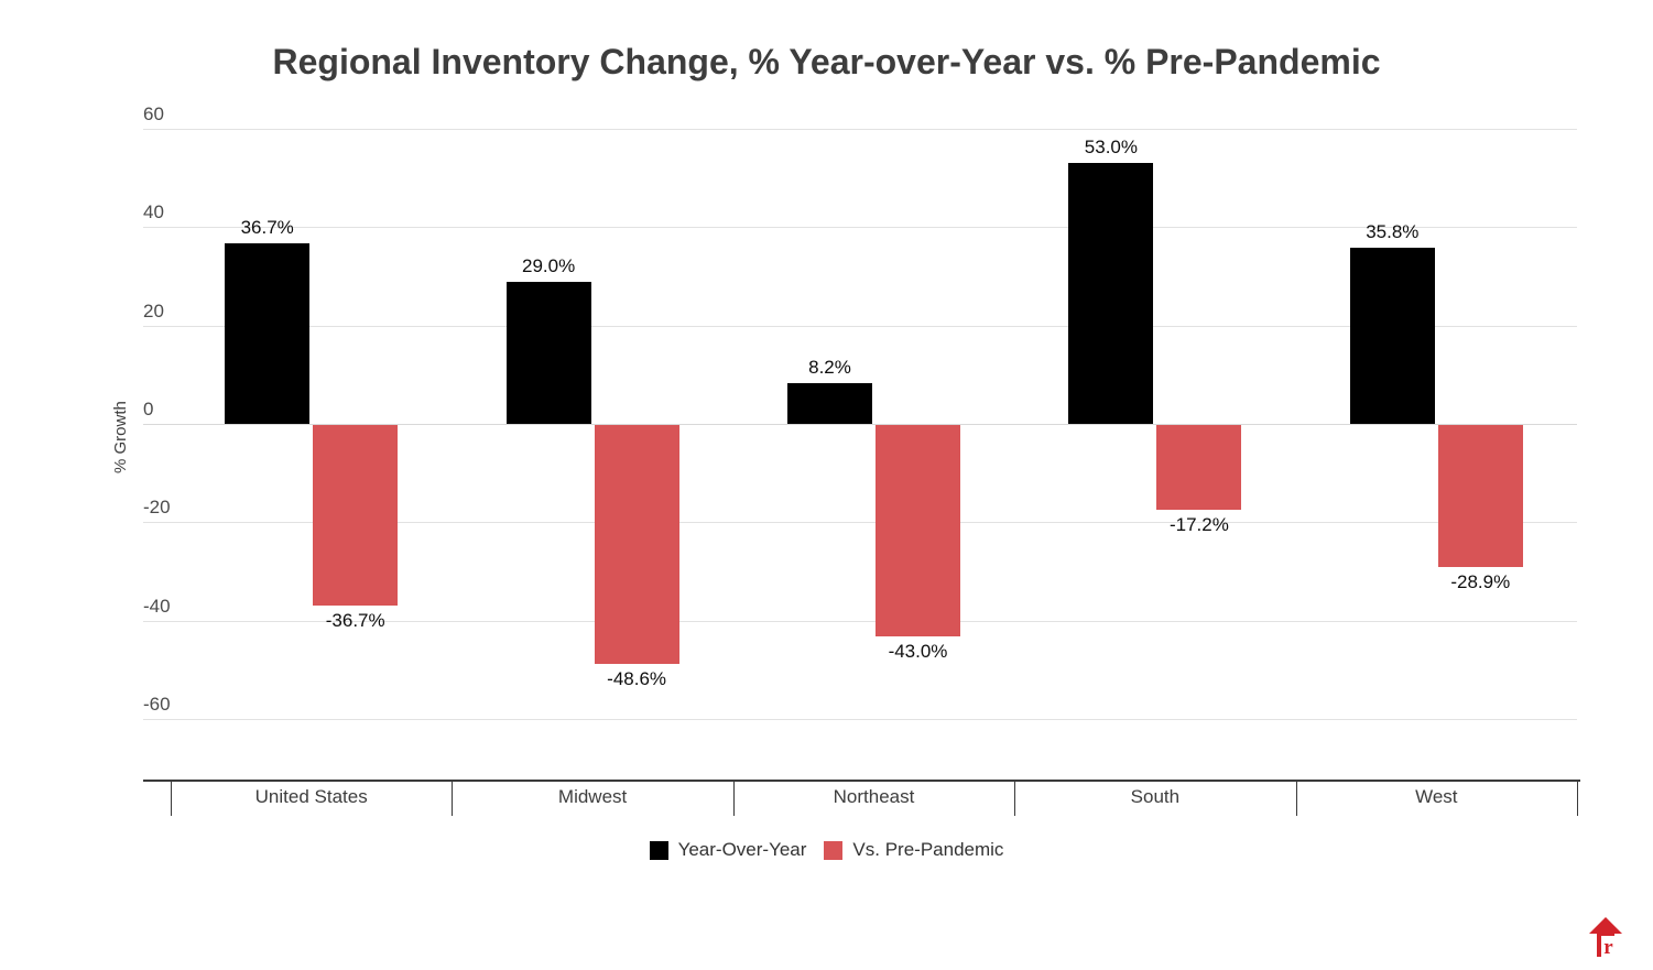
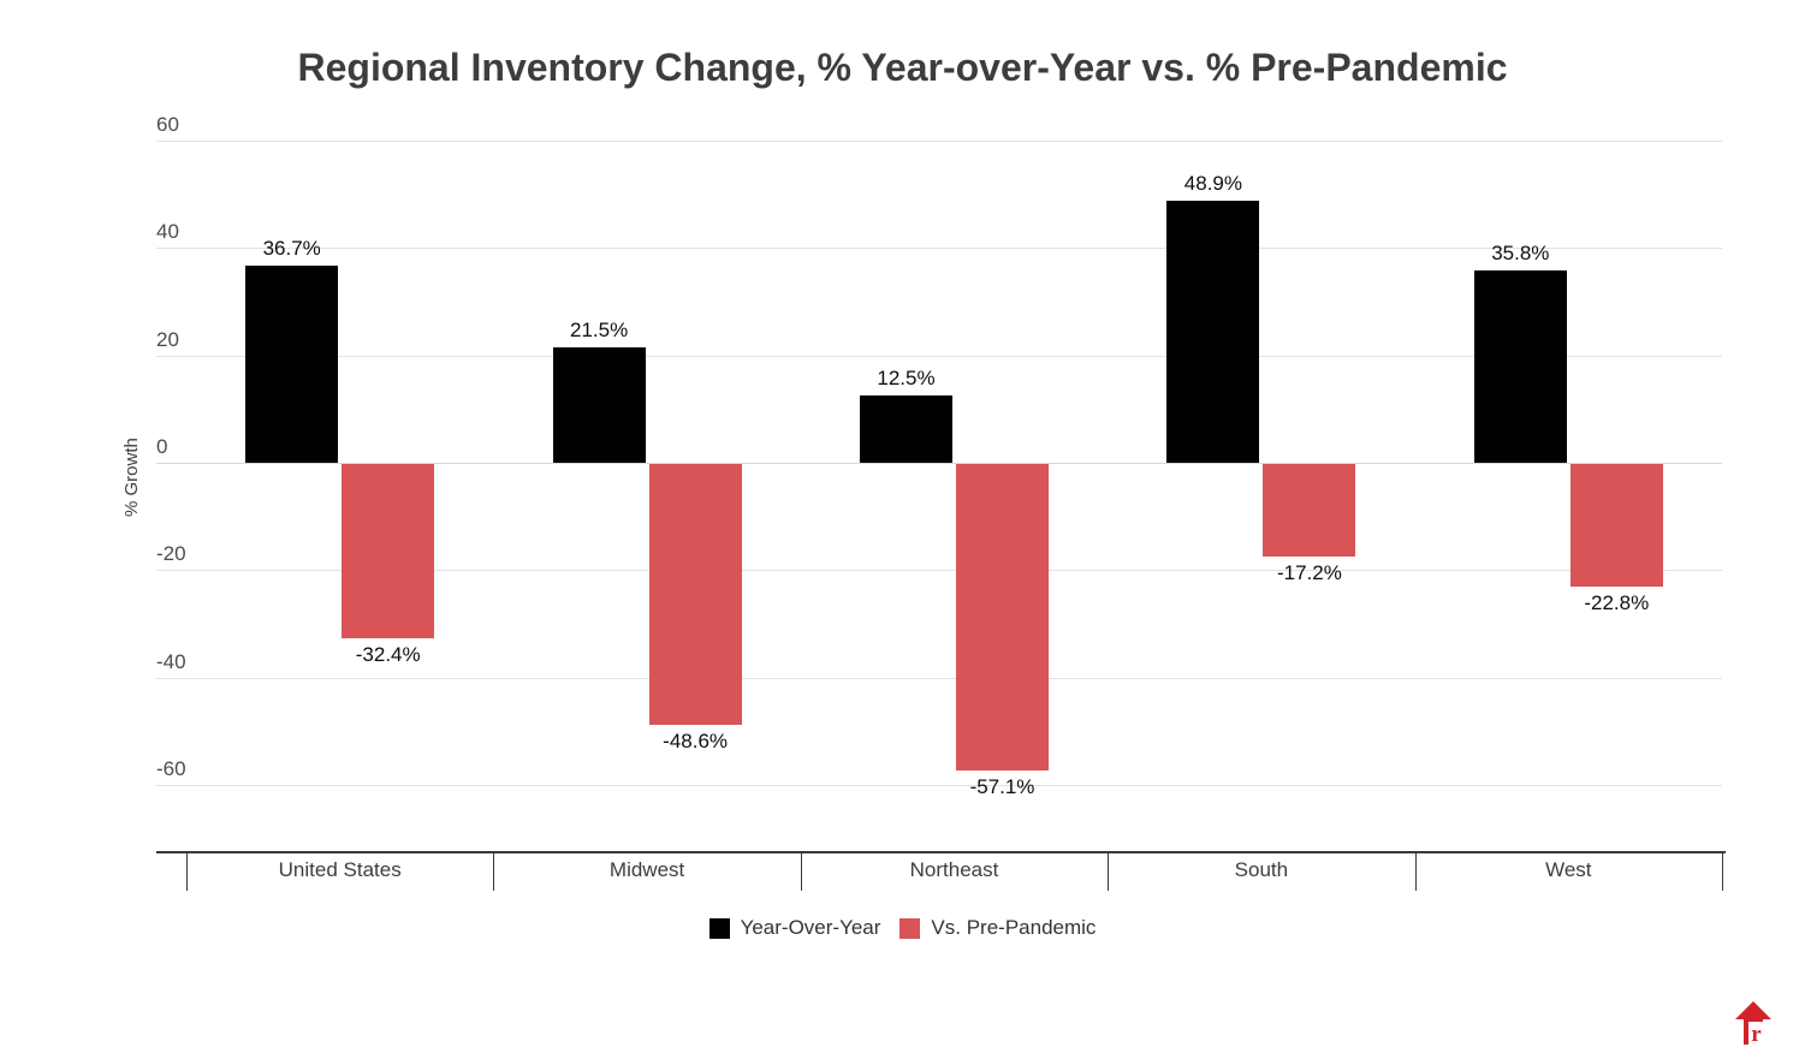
Vs. Pre-Pandemic/United States: -36.7% -> -32.4%
Year-Over-Year/Midwest: 29.0% -> 21.5%
Year-Over-Year/Northeast: 8.2% -> 12.5%
Vs. Pre-Pandemic/Northeast: -43.0% -> -57.1%
Year-Over-Year/South: 53.0% -> 48.9%
Vs. Pre-Pandemic/West: -28.9% -> -22.8%
